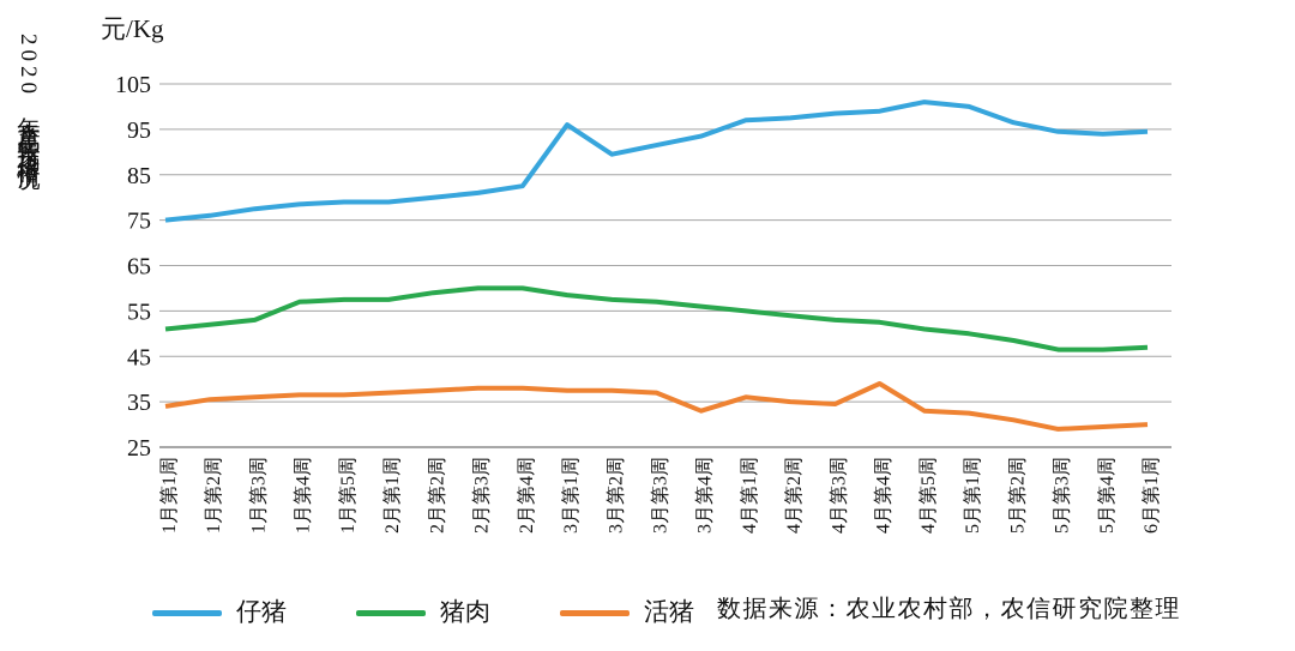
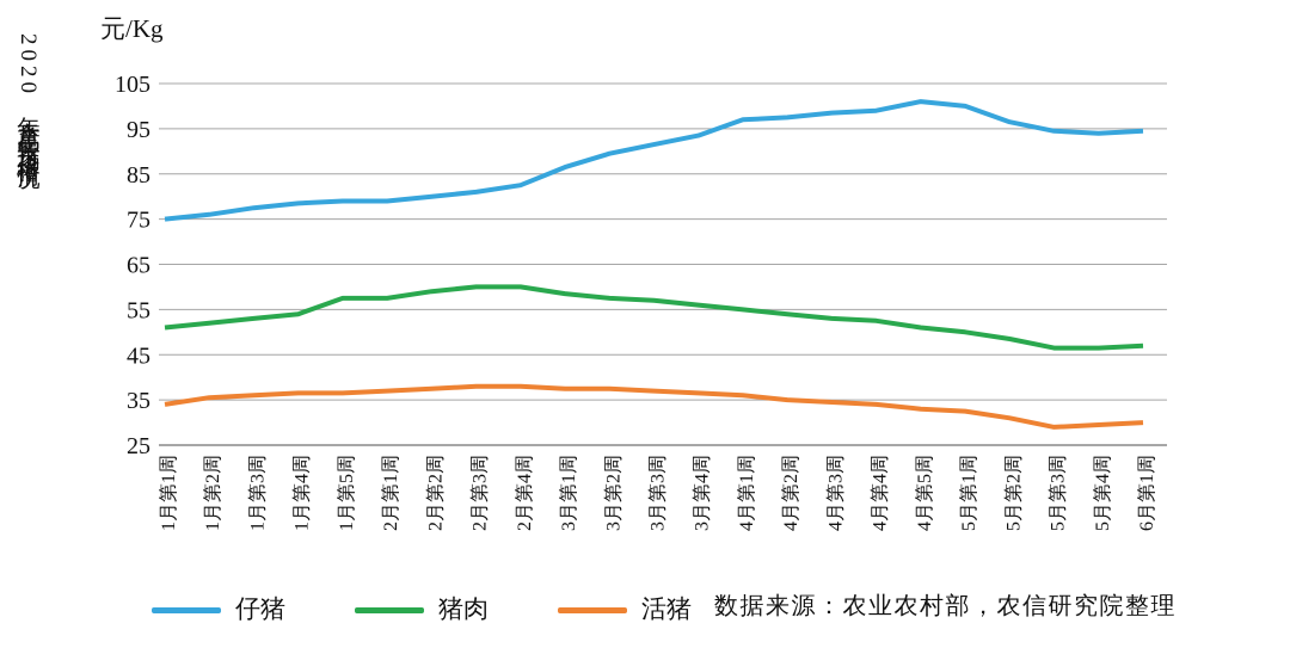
猪肉/1月第4周: 57 -> 54
仔猪/3月第1周: 96 -> 86
活猪/3月第4周: 33 -> 36
活猪/4月第4周: 39 -> 34
